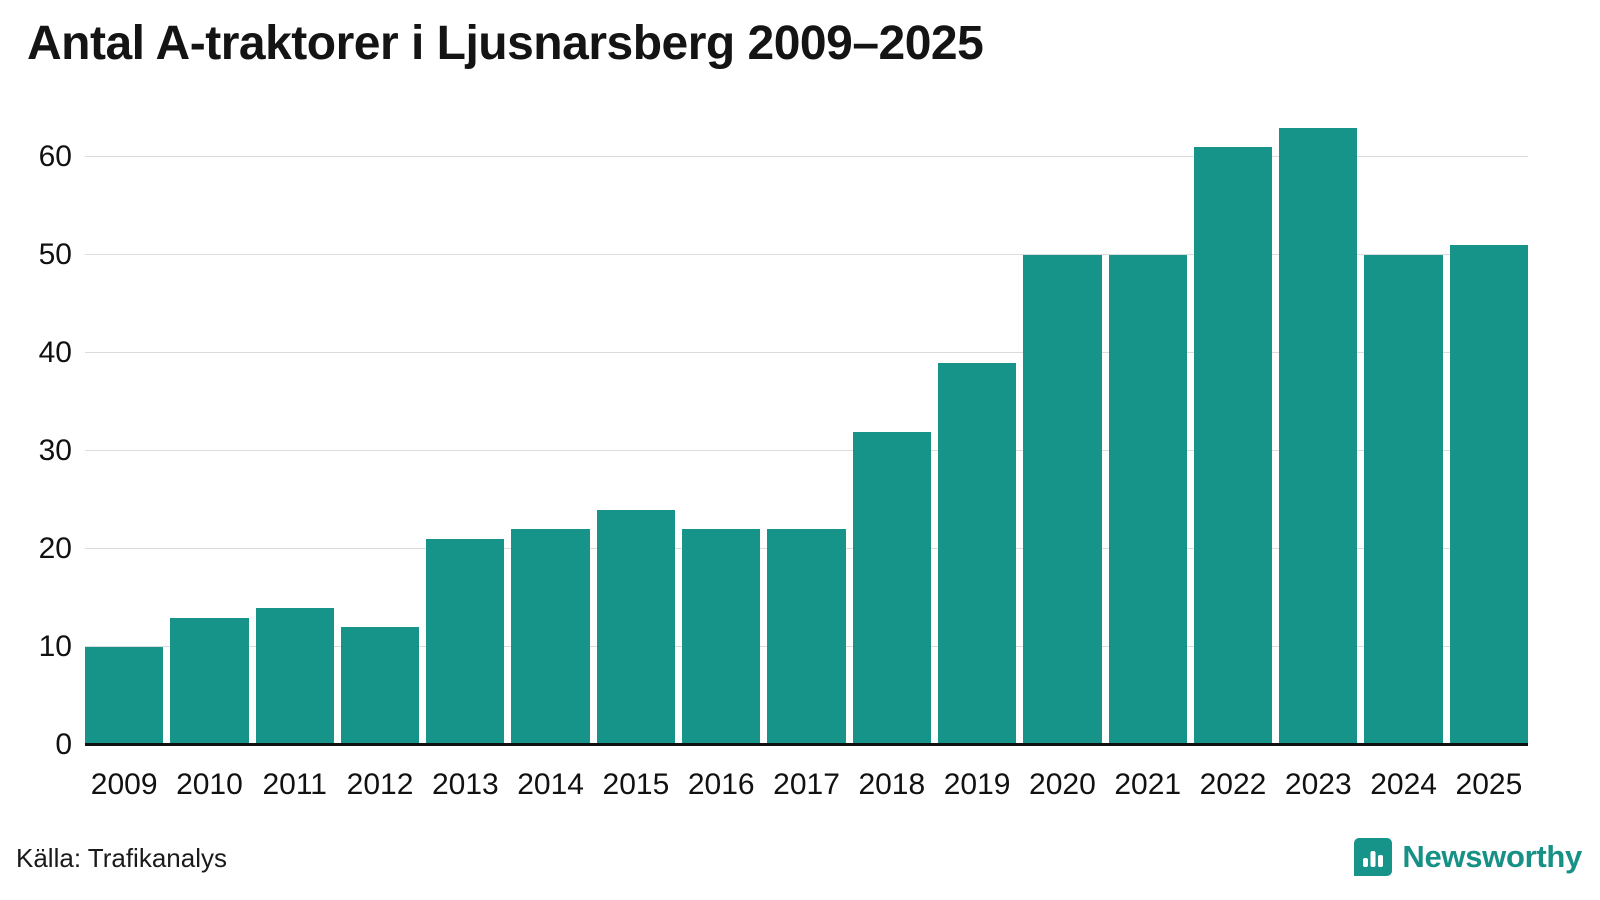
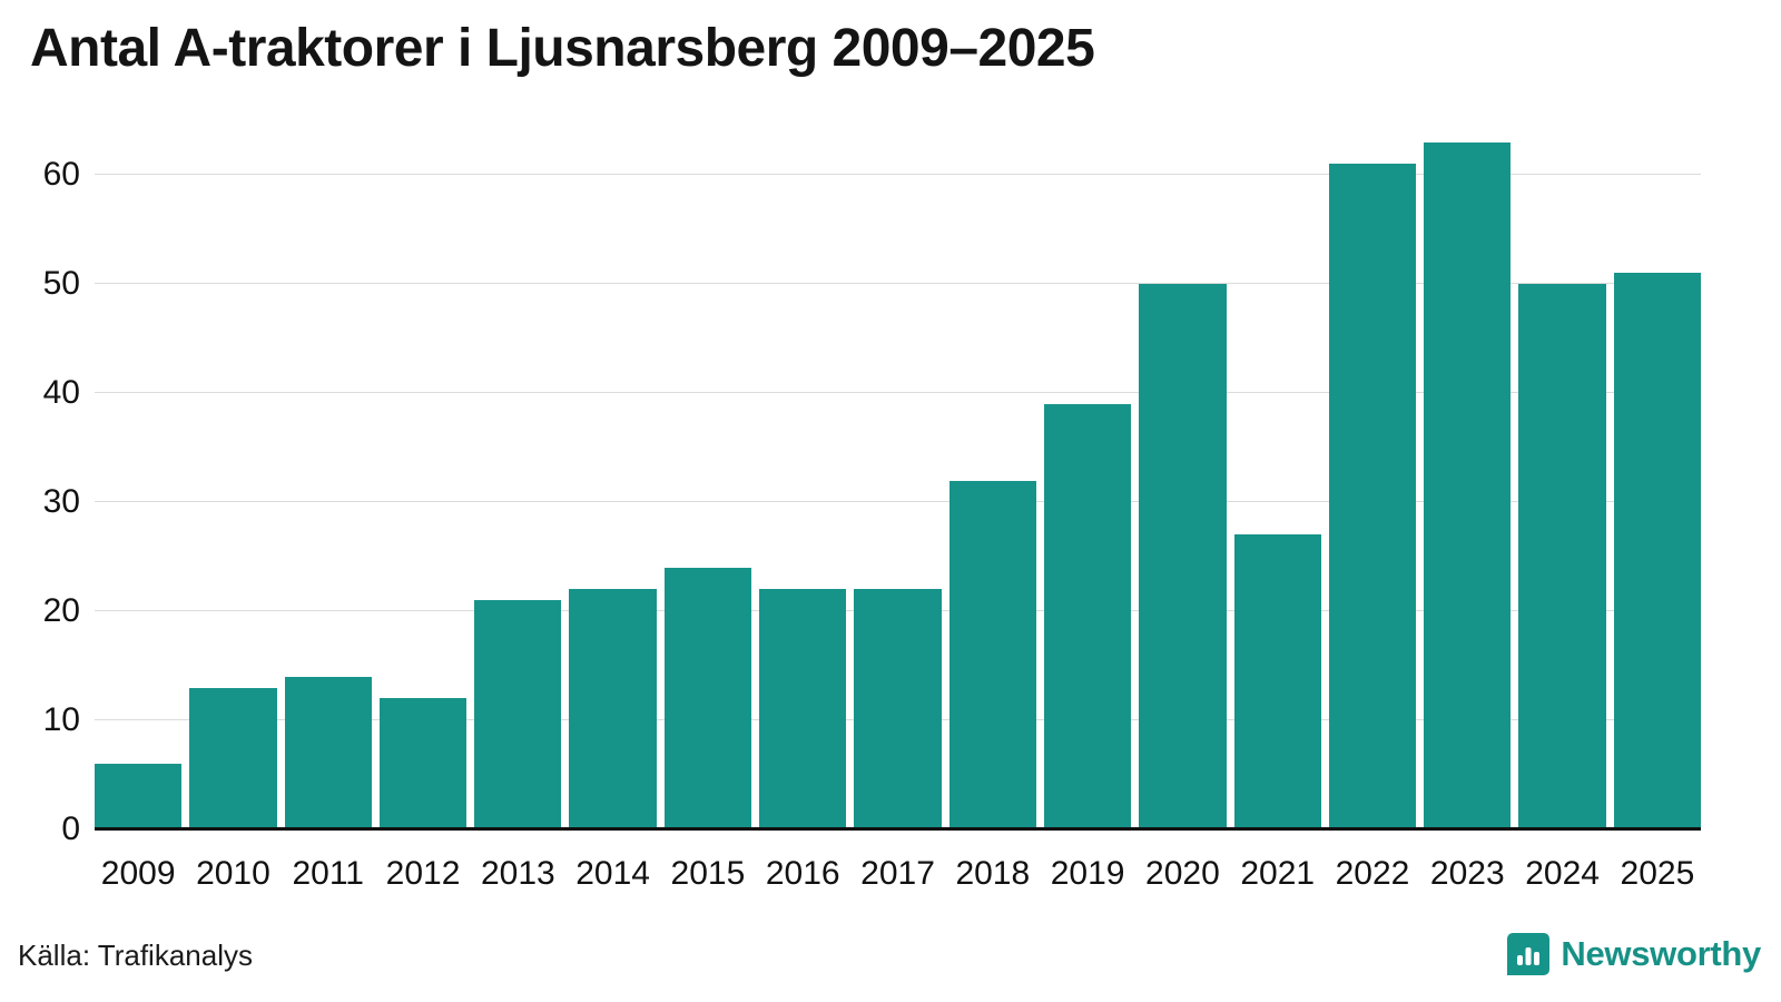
2009: 10 -> 6
2021: 50 -> 27
